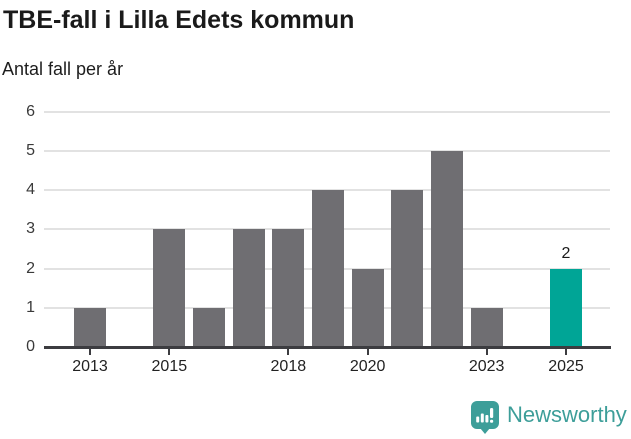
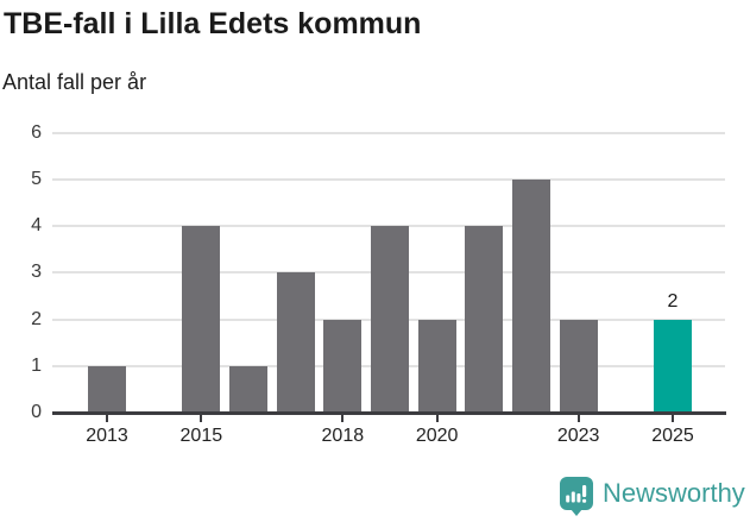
2015: 3 -> 4
2018: 3 -> 2
2023: 1 -> 2
